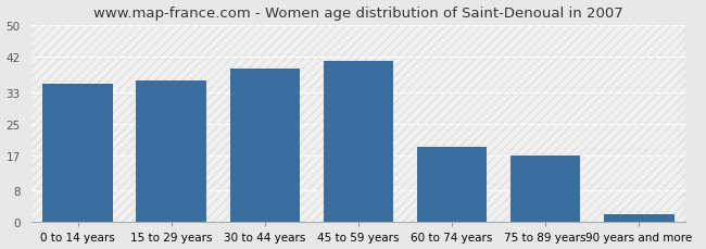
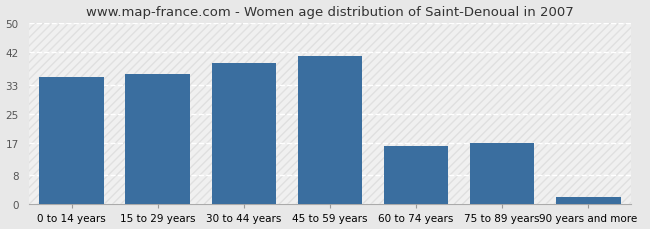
60 to 74 years: 19 -> 16
